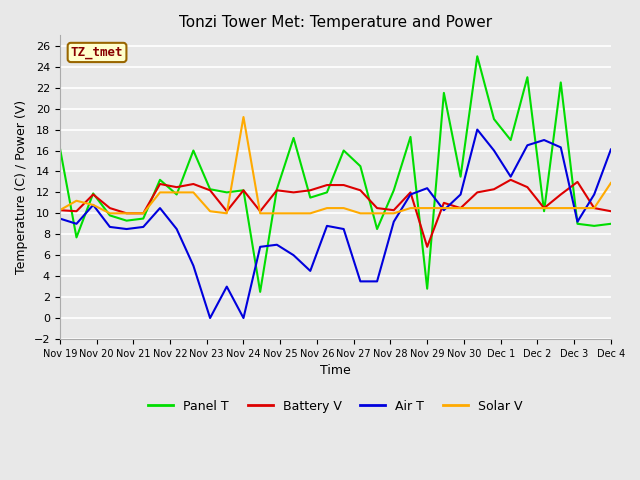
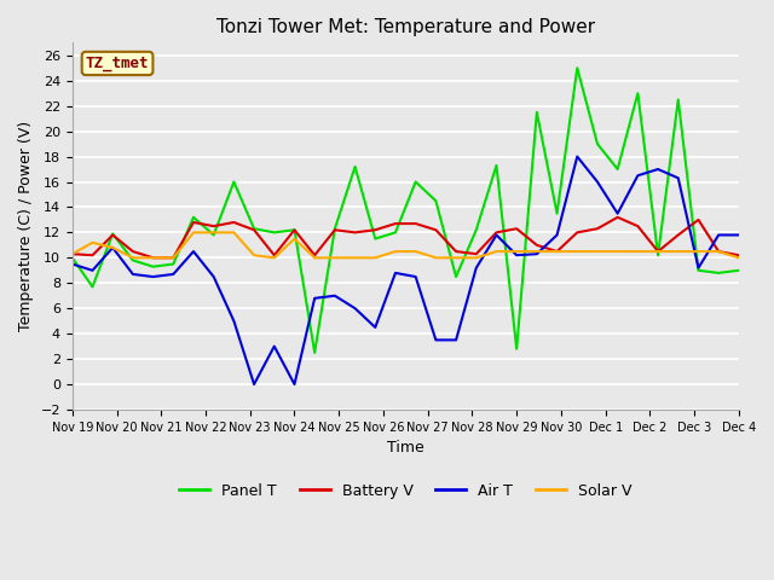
Panel T/Nov 19: 16.3 -> 10.0
Solar V/Nov 24: 19.2 -> 11.5
Battery V/Nov 29: 6.8 -> 12.3
Air T/Nov 29: 12.4 -> 10.2
Air T/Dec 4: 16.1 -> 11.8
Solar V/Dec 4: 12.9 -> 10.0
